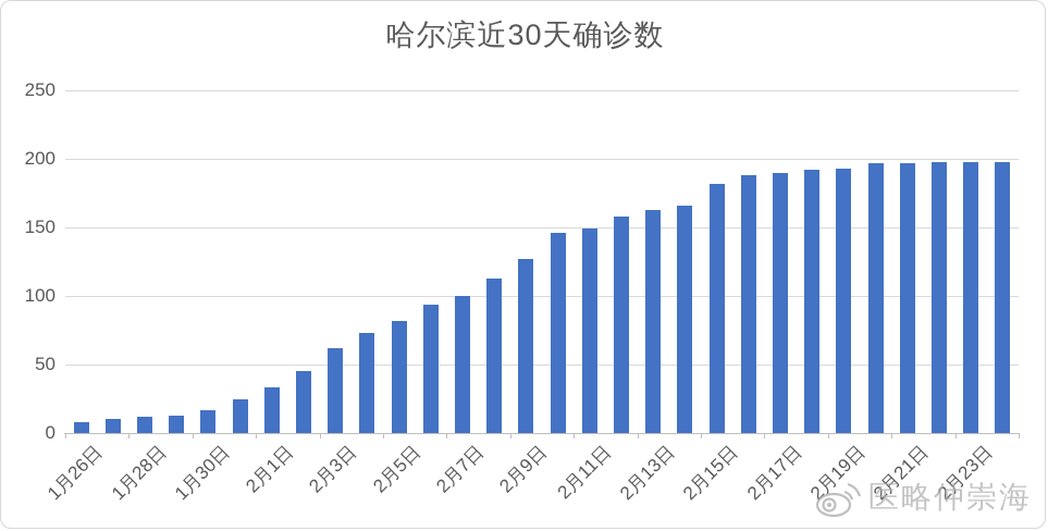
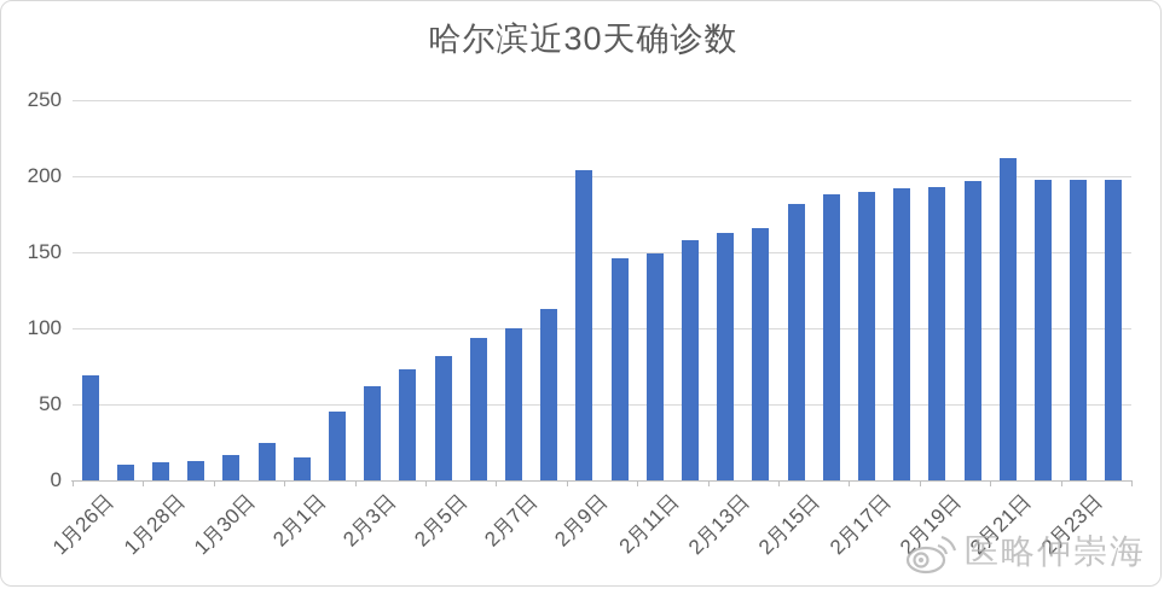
1月26日: 8 -> 69
2月1日: 33 -> 15
2月9日: 127 -> 204
2月21日: 197 -> 212
